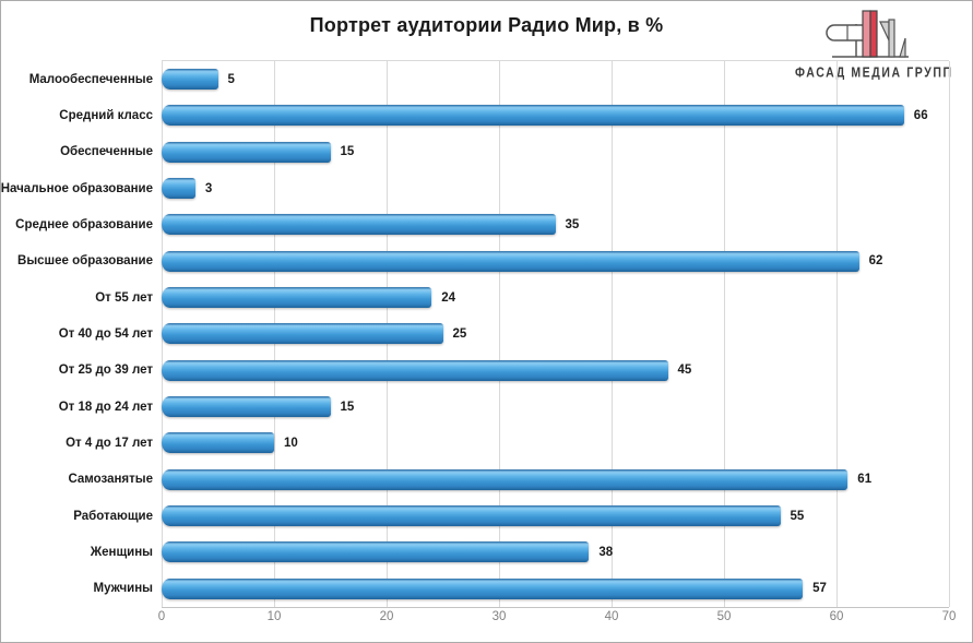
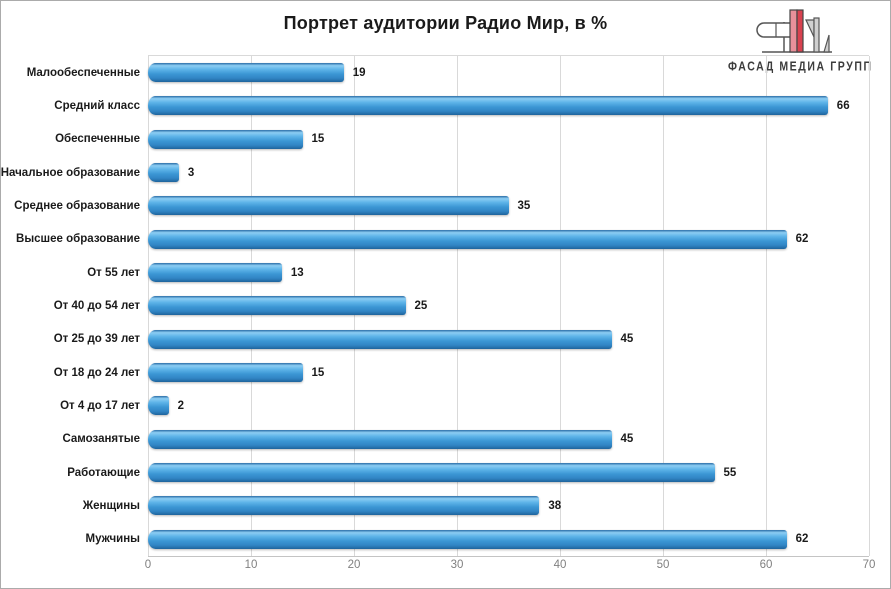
Малообеспеченные: 5 -> 19
От 55 лет: 24 -> 13
От 4 до 17 лет: 10 -> 2
Самозанятые: 61 -> 45
Мужчины: 57 -> 62
